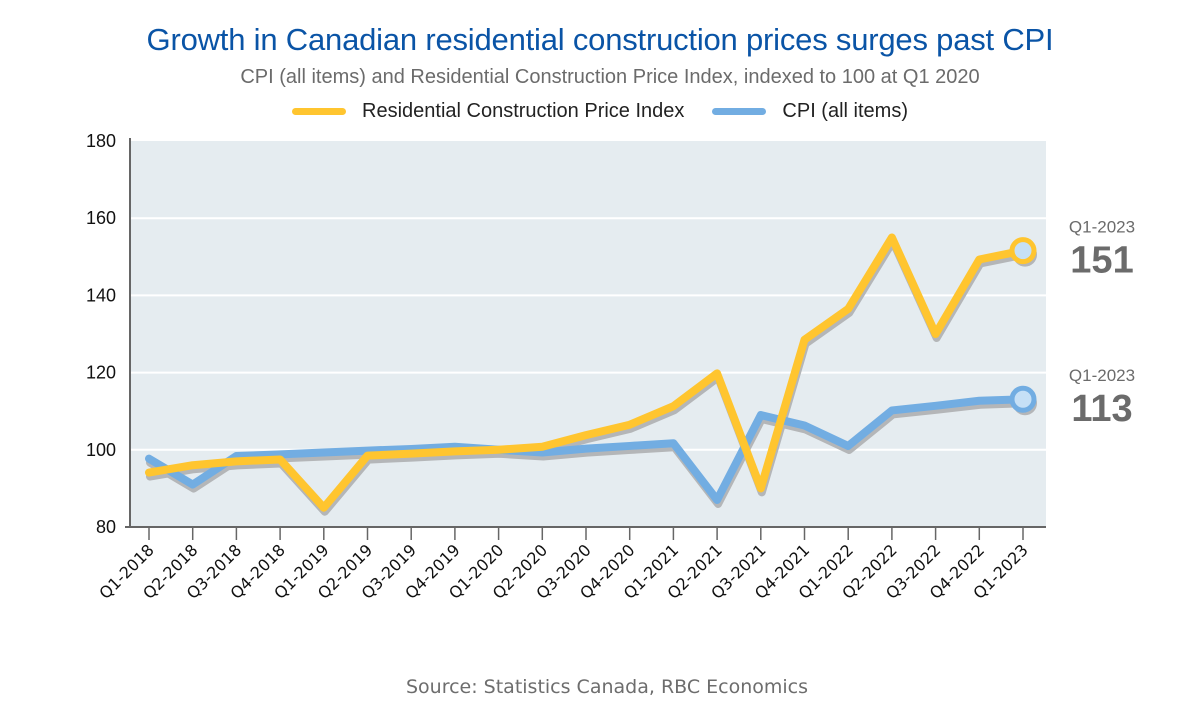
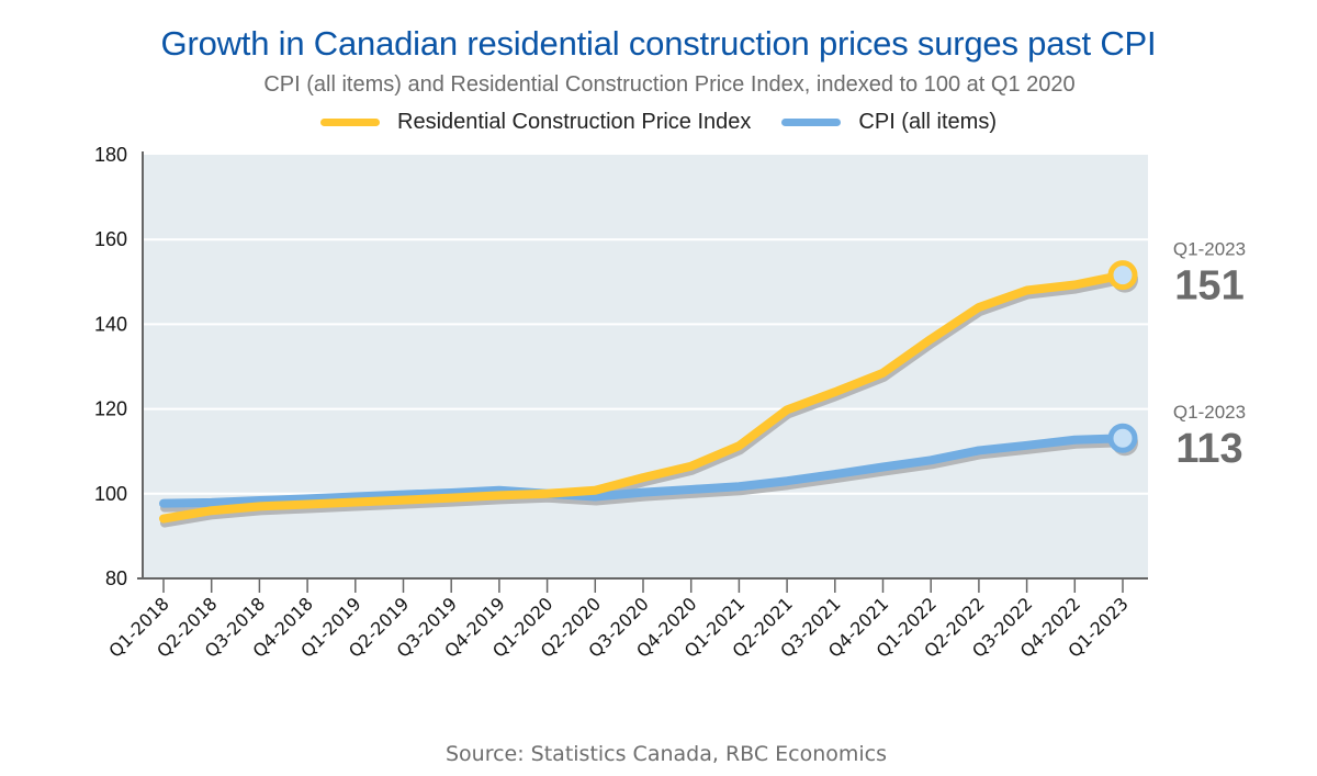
CPI (all items)/Q2-2018: 91 -> 98
Residential Construction Price Index/Q1-2019: 85 -> 98
CPI (all items)/Q2-2021: 87 -> 103
Residential Construction Price Index/Q3-2021: 90 -> 124
CPI (all items)/Q3-2021: 109 -> 105
CPI (all items)/Q1-2022: 101 -> 108
Residential Construction Price Index/Q2-2022: 155 -> 144
Residential Construction Price Index/Q3-2022: 130 -> 148
